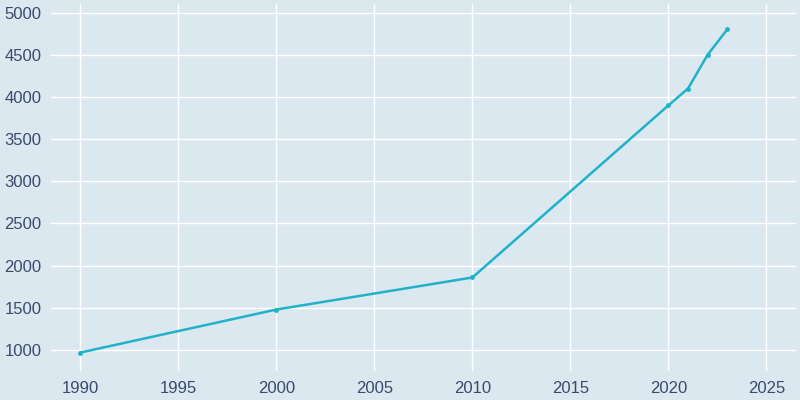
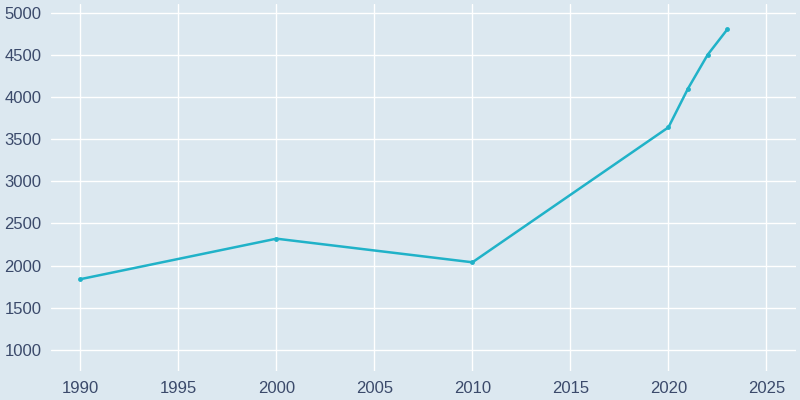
1990: 970 -> 1840
2000: 1480 -> 2320
2010: 1860 -> 2040
2020: 3900 -> 3640
